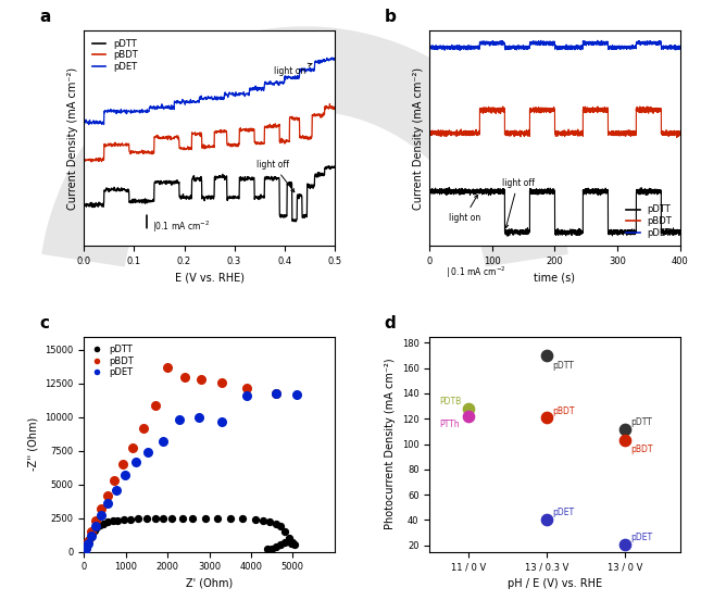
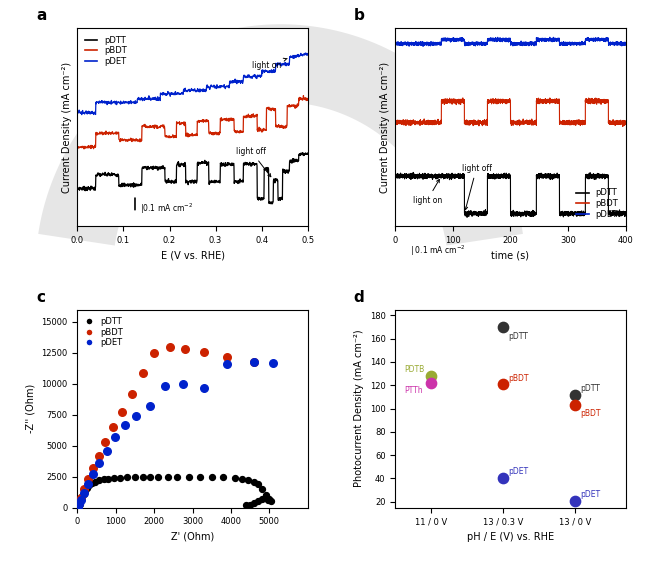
pBDT/2000: 13700 -> 12500
